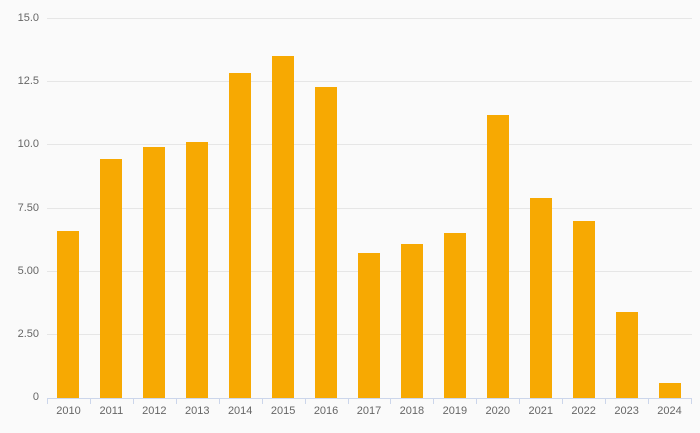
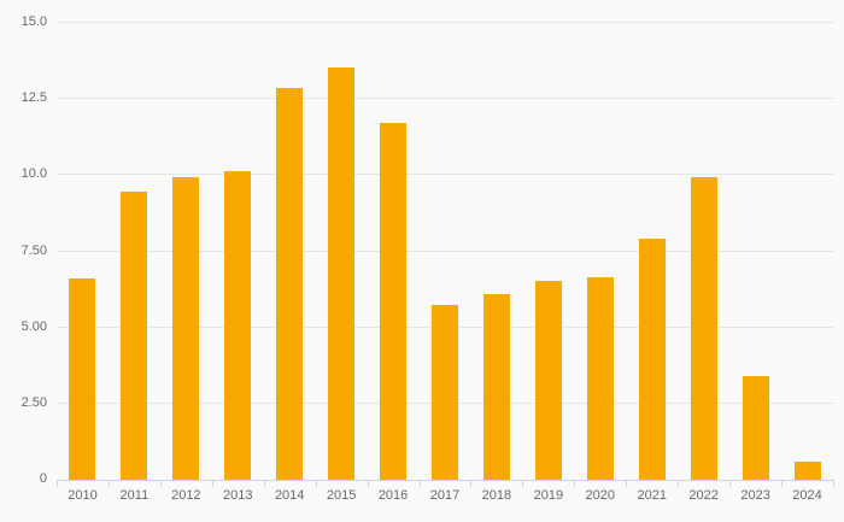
2016: 12.3 -> 11.7
2020: 11.2 -> 6.7
2022: 7.0 -> 9.9
